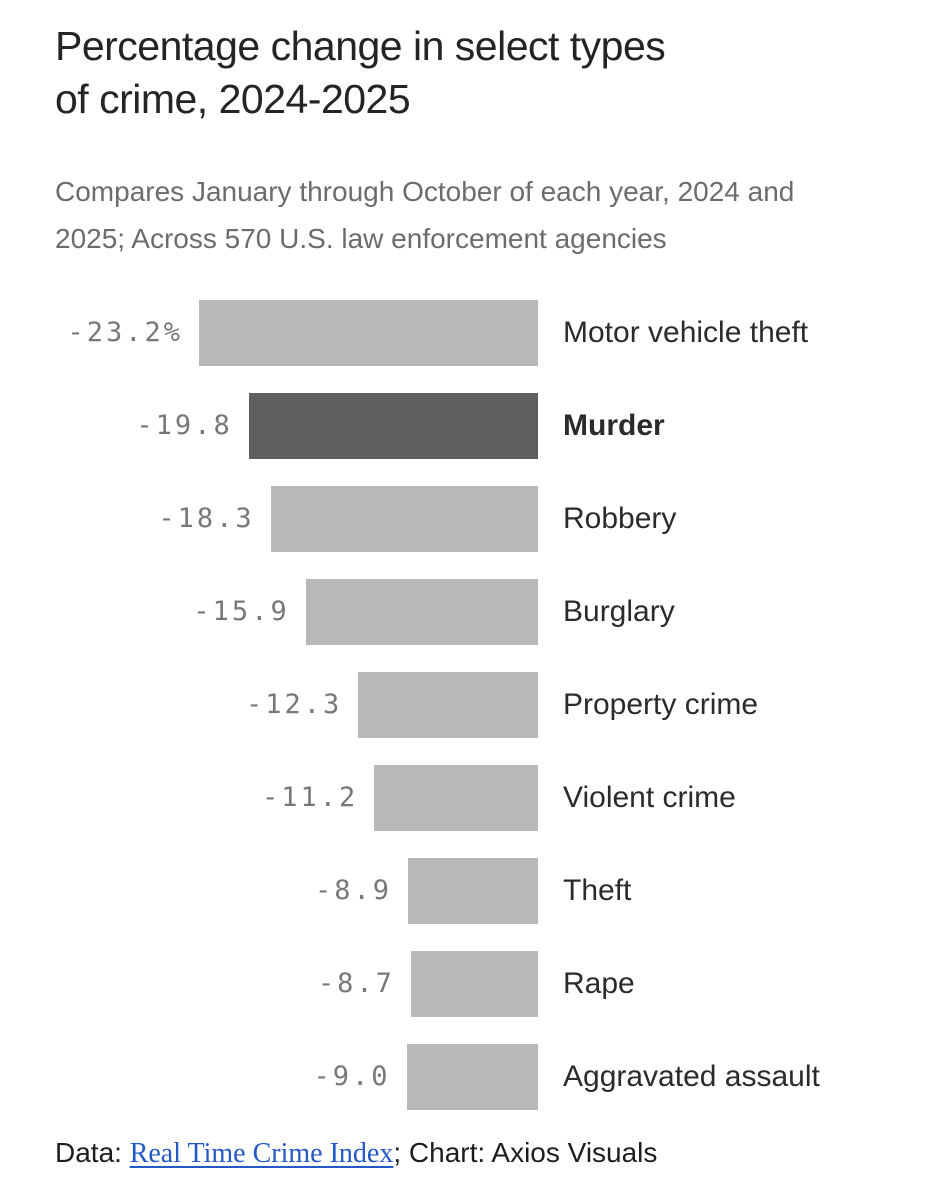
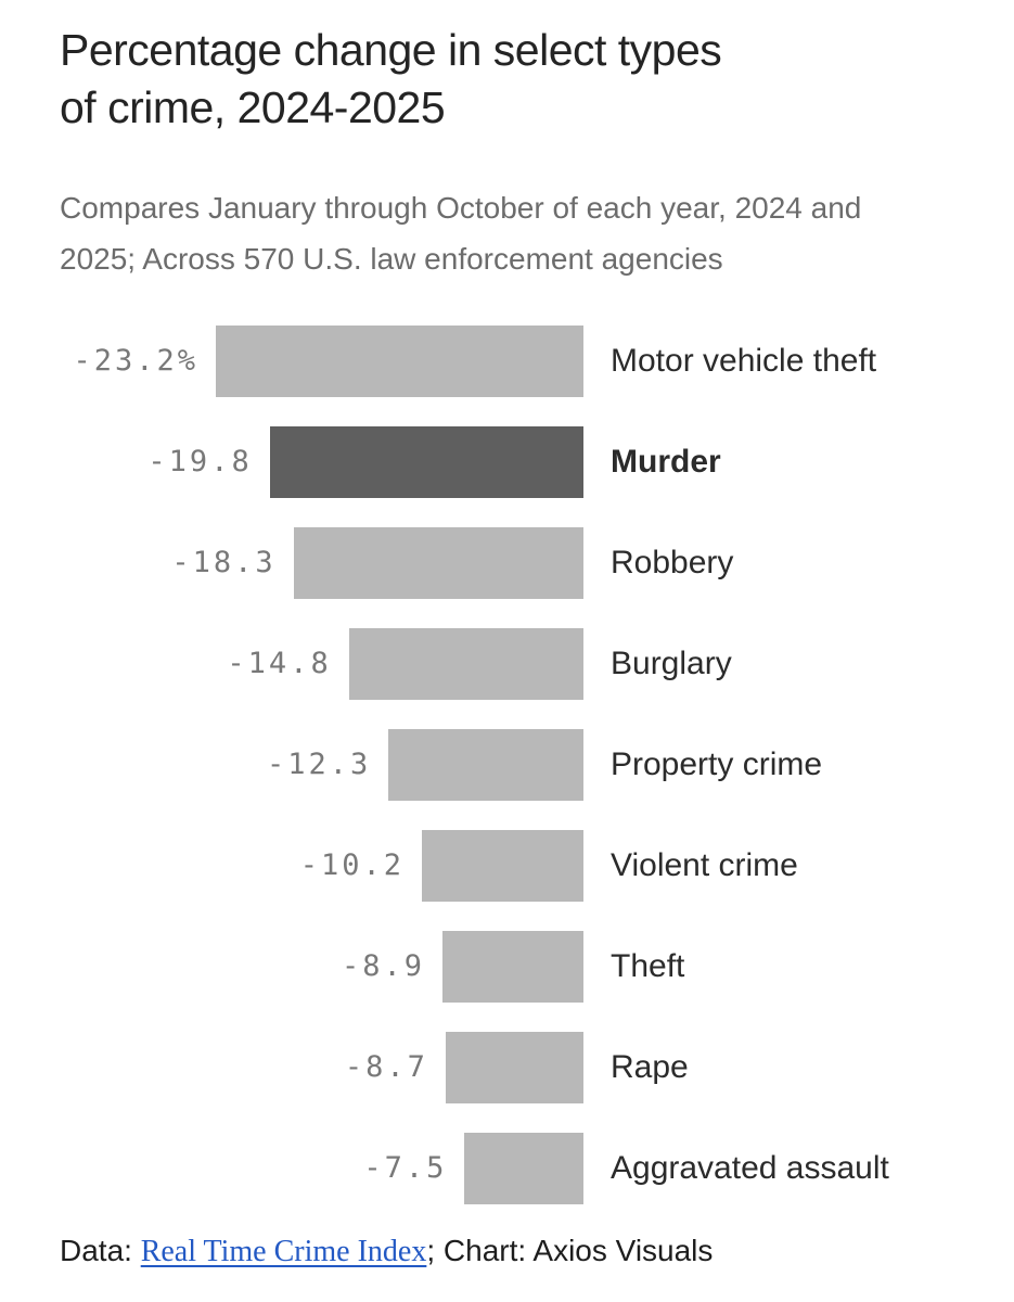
Burglary: -15.9 -> -14.8
Violent crime: -11.2 -> -10.2
Aggravated assault: -9.0 -> -7.5
